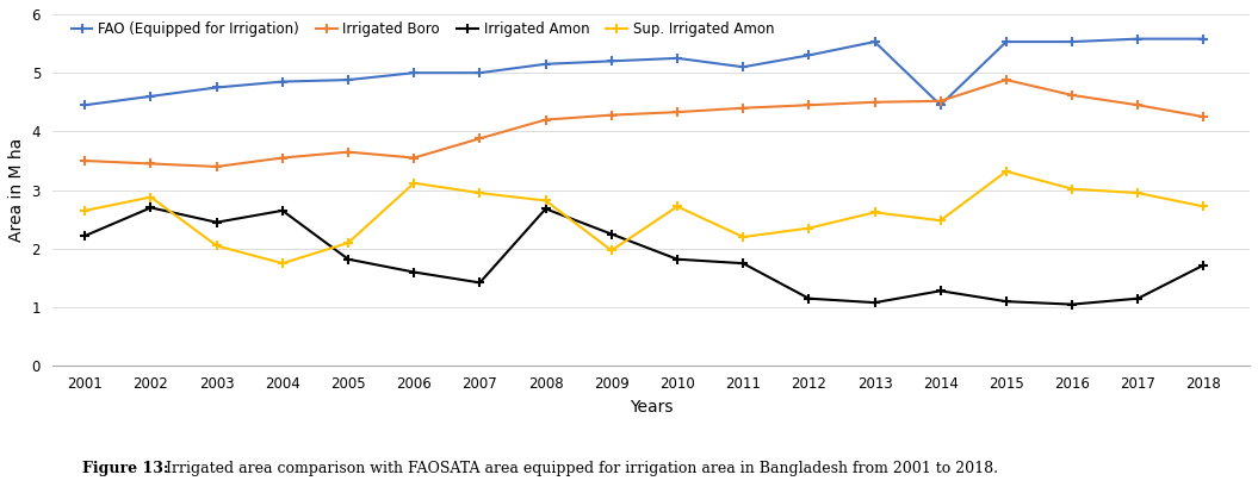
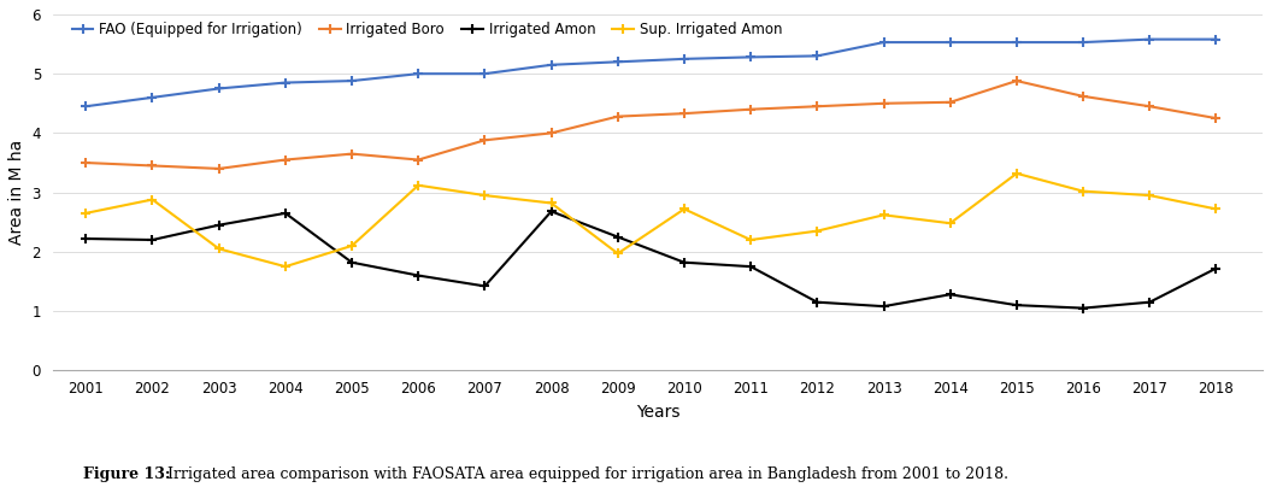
Irrigated Amon/2002: 2.70 -> 2.20
Irrigated Boro/2008: 4.20 -> 4.00
FAO (Equipped for Irrigation)/2011: 5.10 -> 5.28
FAO (Equipped for Irrigation)/2014: 4.45 -> 5.53
